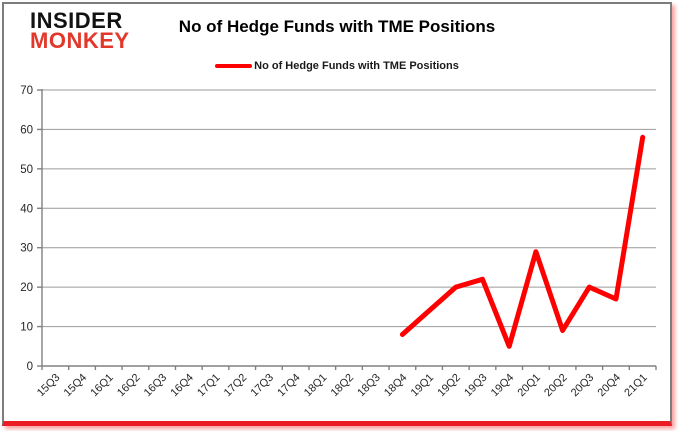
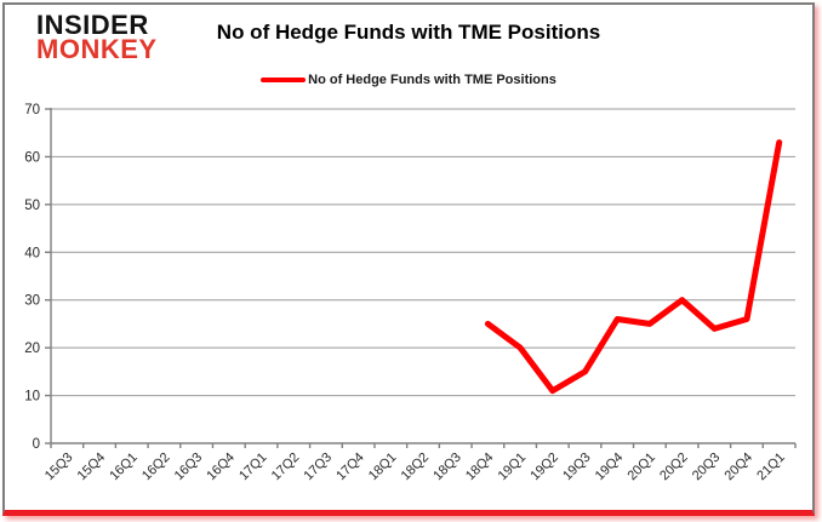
18Q4: 8 -> 25
19Q1: 14 -> 20
19Q2: 20 -> 11
19Q3: 22 -> 15
19Q4: 5 -> 26
20Q1: 29 -> 25
20Q2: 9 -> 30
20Q3: 20 -> 24
20Q4: 17 -> 26
21Q1: 58 -> 63
